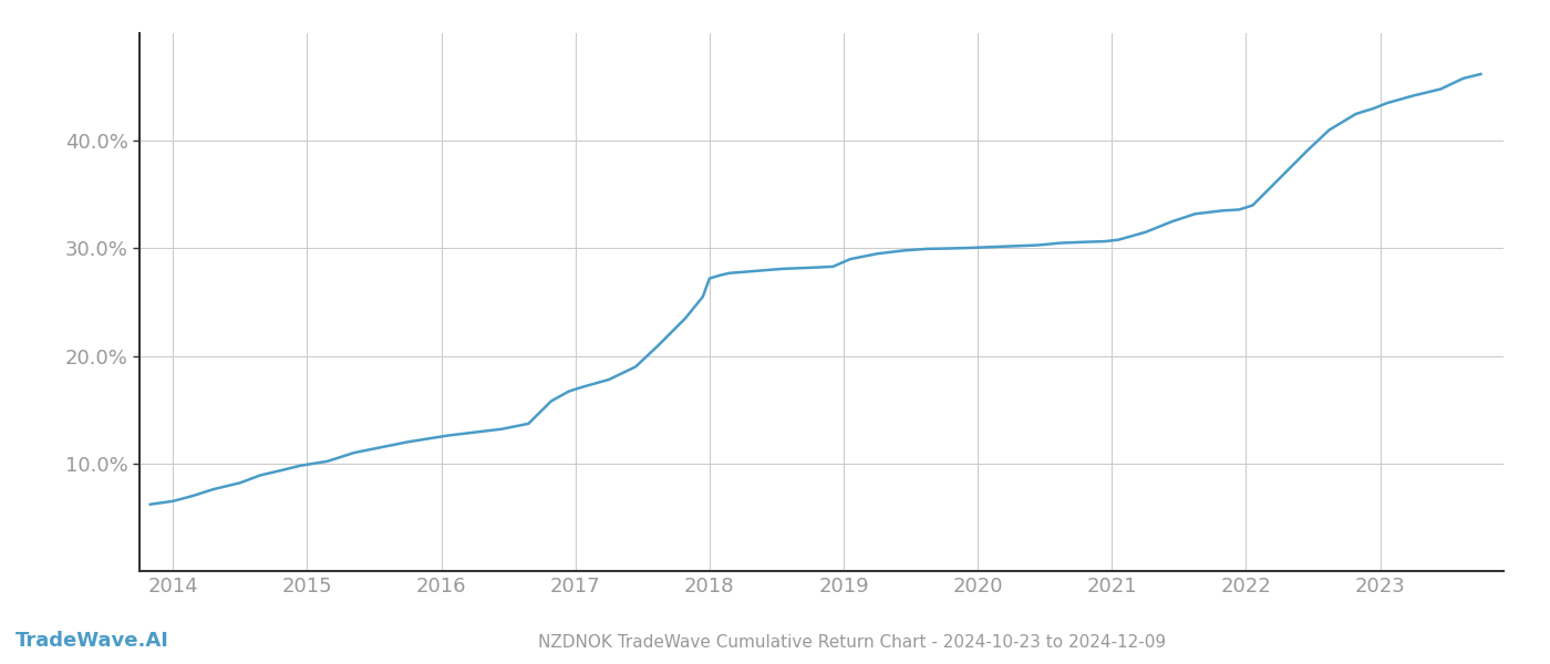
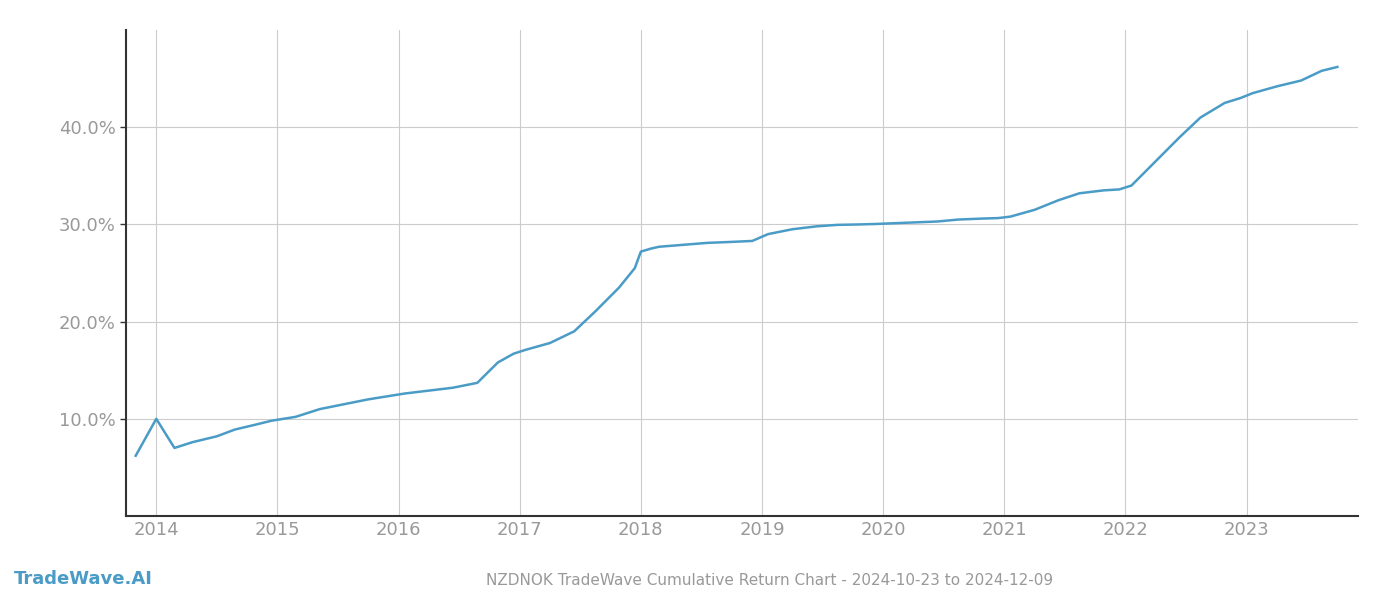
2014: 6.5% -> 10.0%
